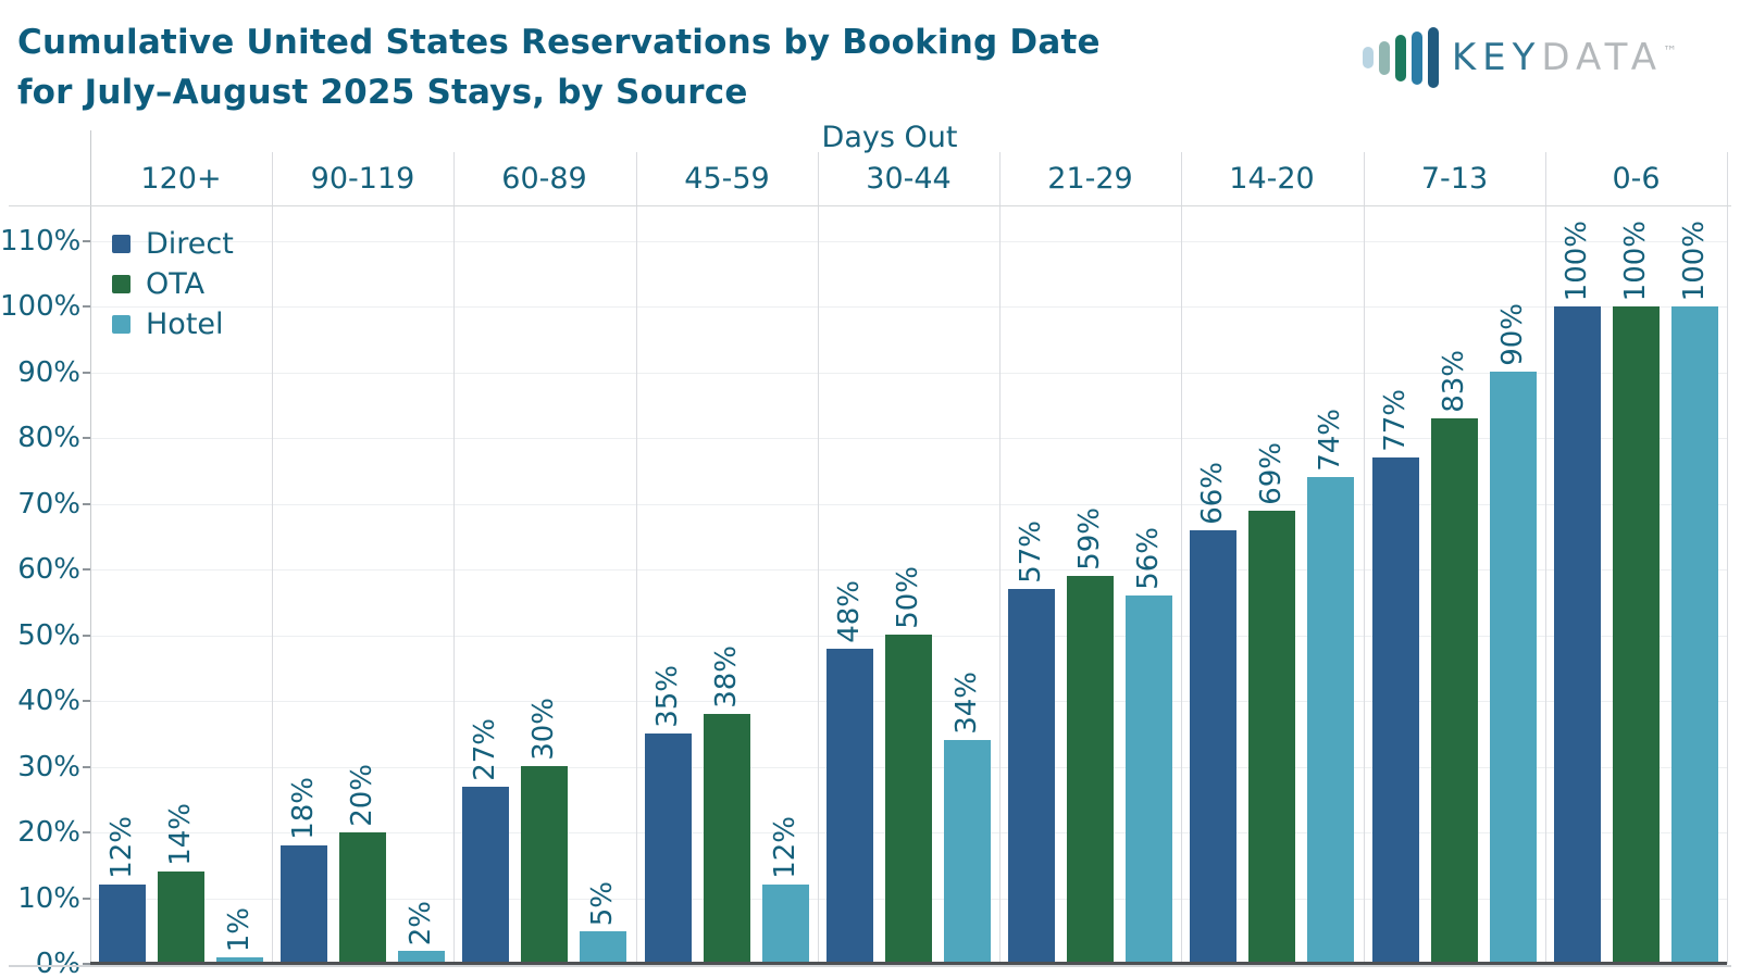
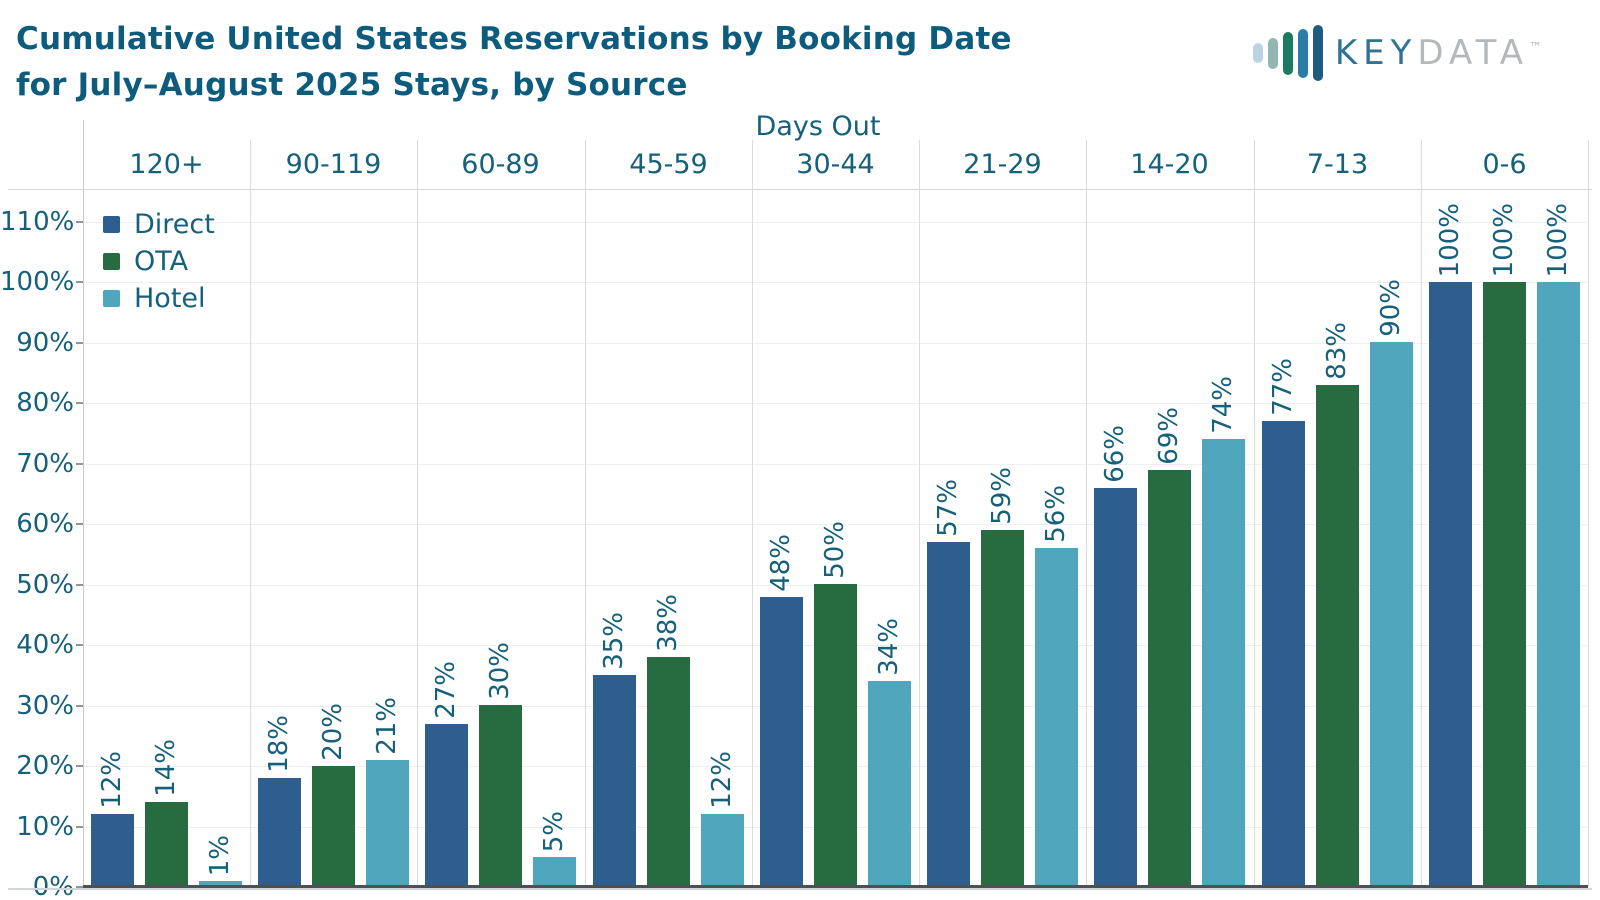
Hotel/90-119: 2% -> 21%
